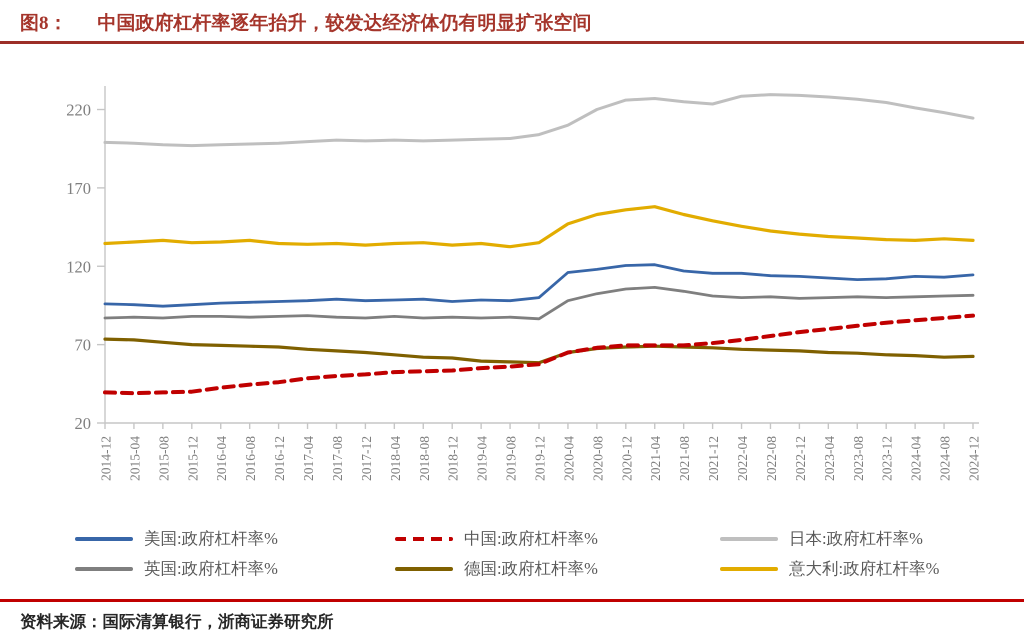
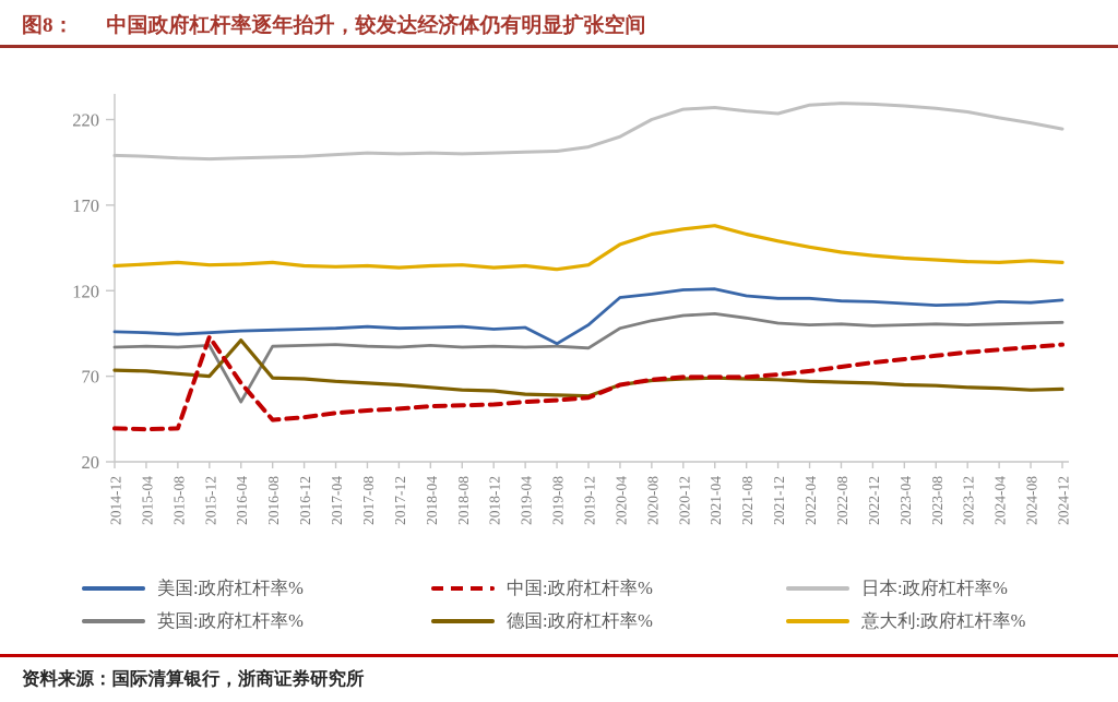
中国:政府杠杆率%/2015-12: 40 -> 93
中国:政府杠杆率%/2016-04: 42 -> 66
英国:政府杠杆率%/2016-04: 88 -> 55
德国:政府杠杆率%/2016-04: 70 -> 91
美国:政府杠杆率%/2019-08: 98 -> 89
